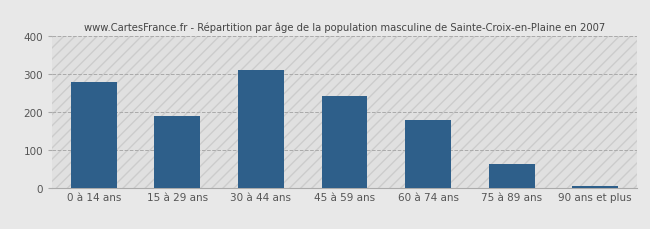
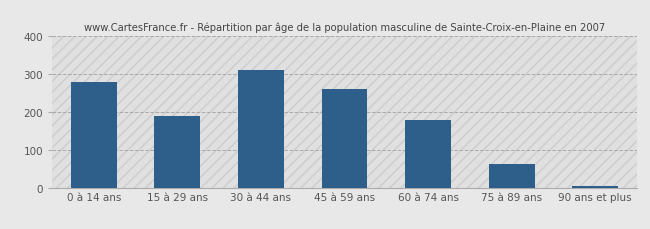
45 à 59 ans: 242 -> 260
